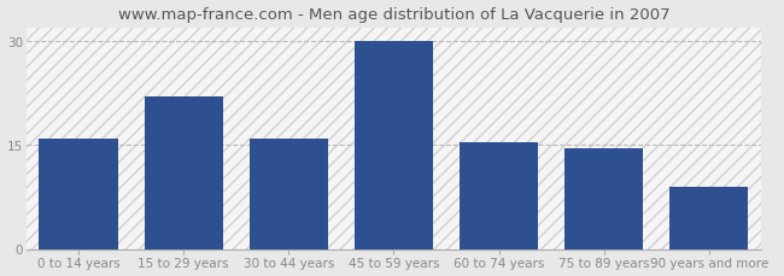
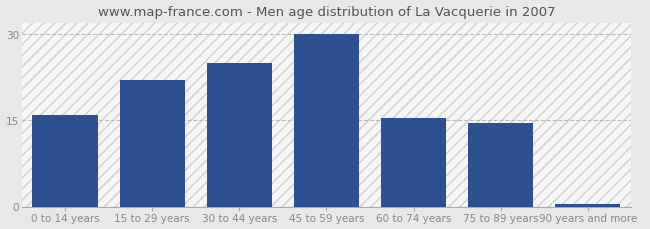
30 to 44 years: 16.0 -> 25.0
90 years and more: 9.0 -> 0.5
